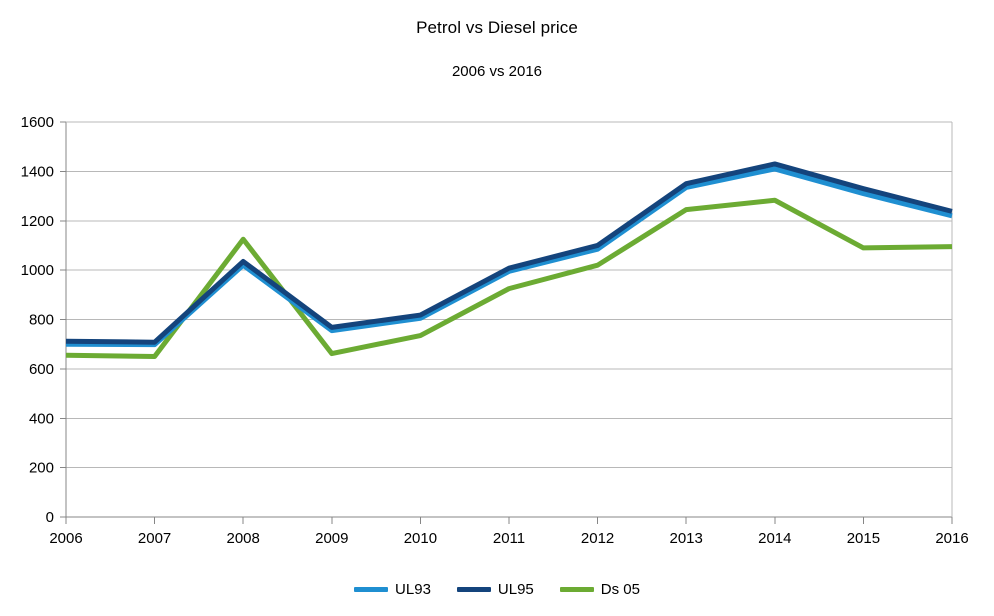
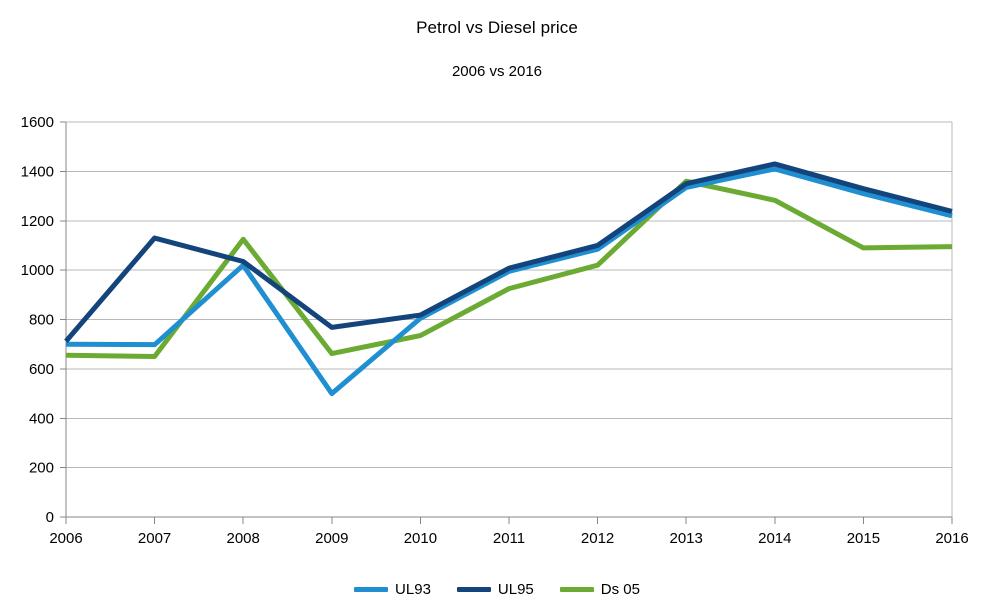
UL95/2007: 710 -> 1130
UL93/2009: 760 -> 500
Ds 05/2013: 1240 -> 1360
